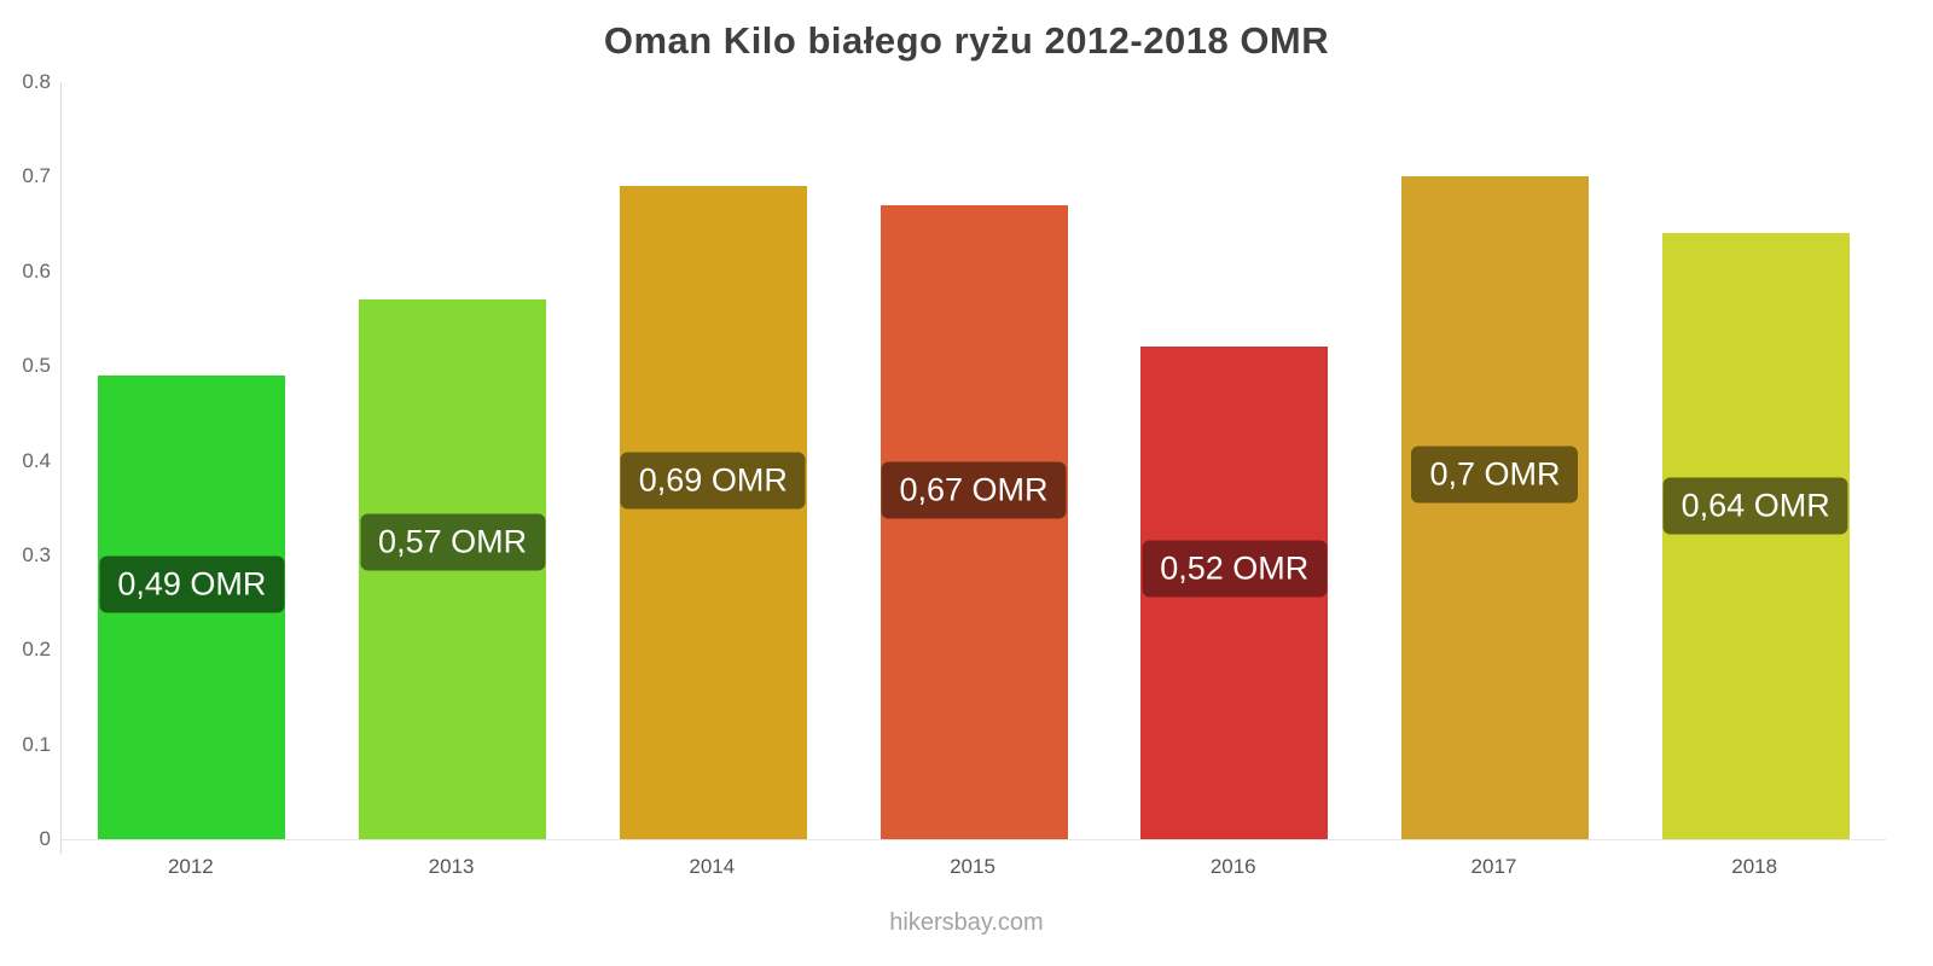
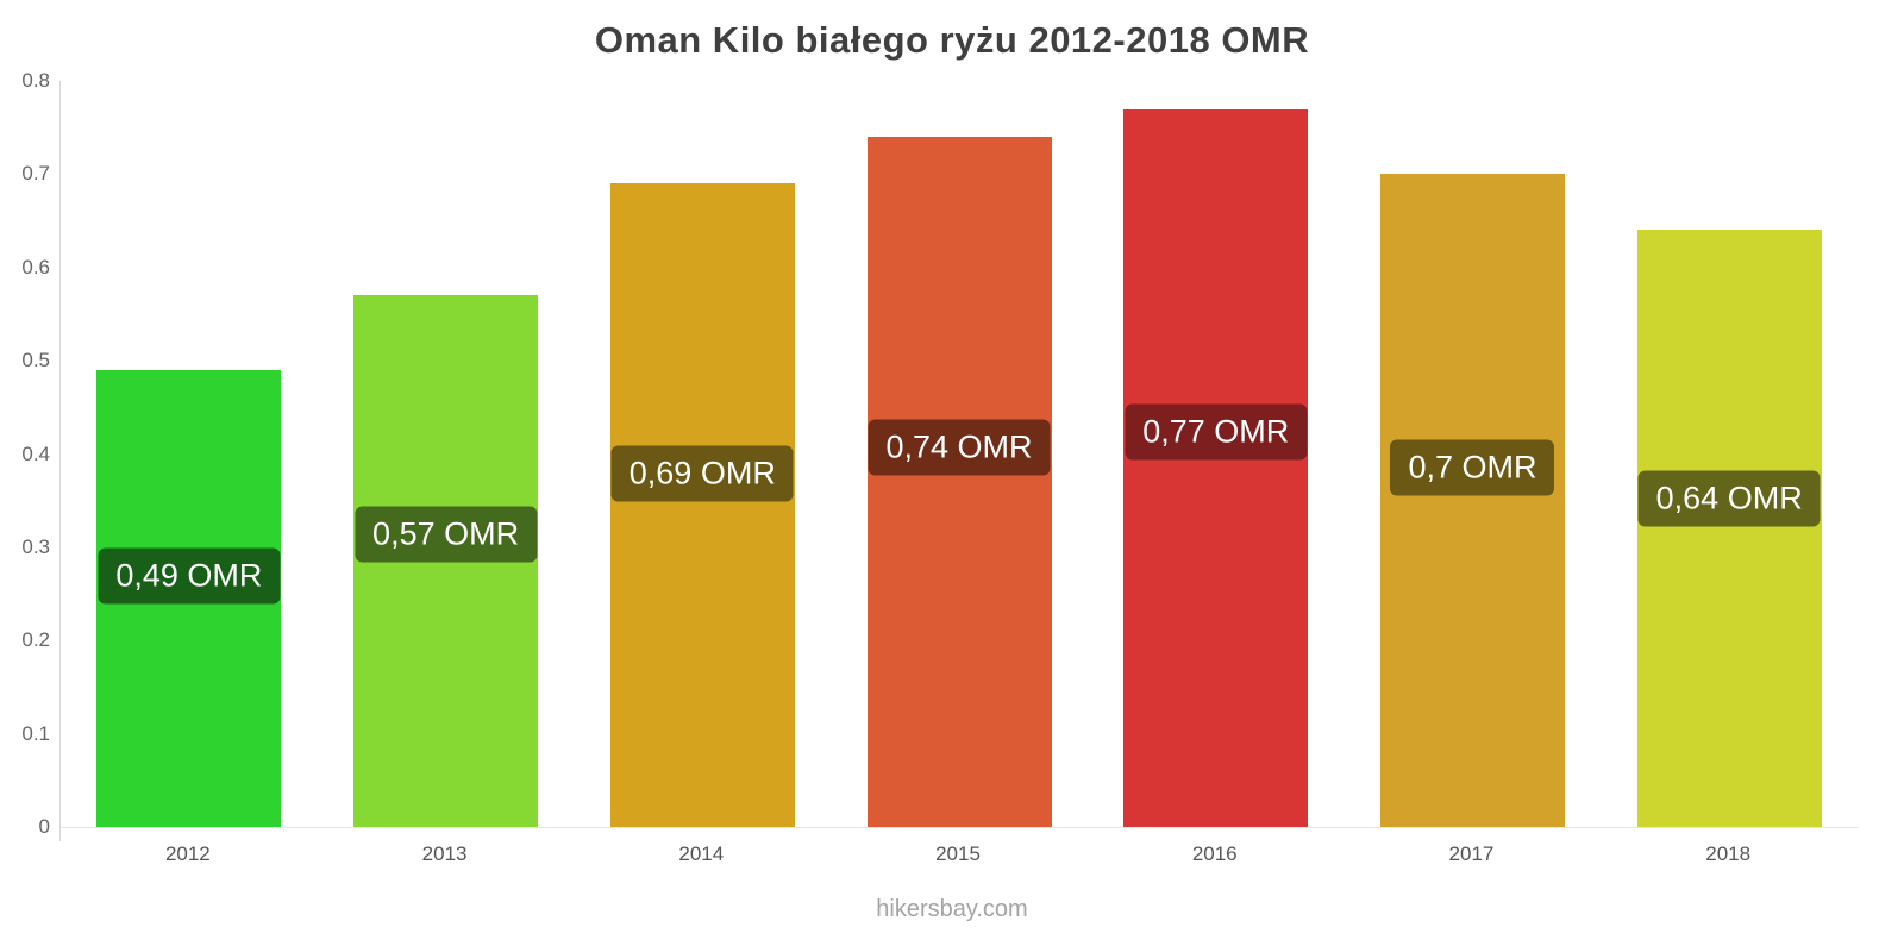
2015: 0,67 -> 0,74
2016: 0,52 -> 0,77
